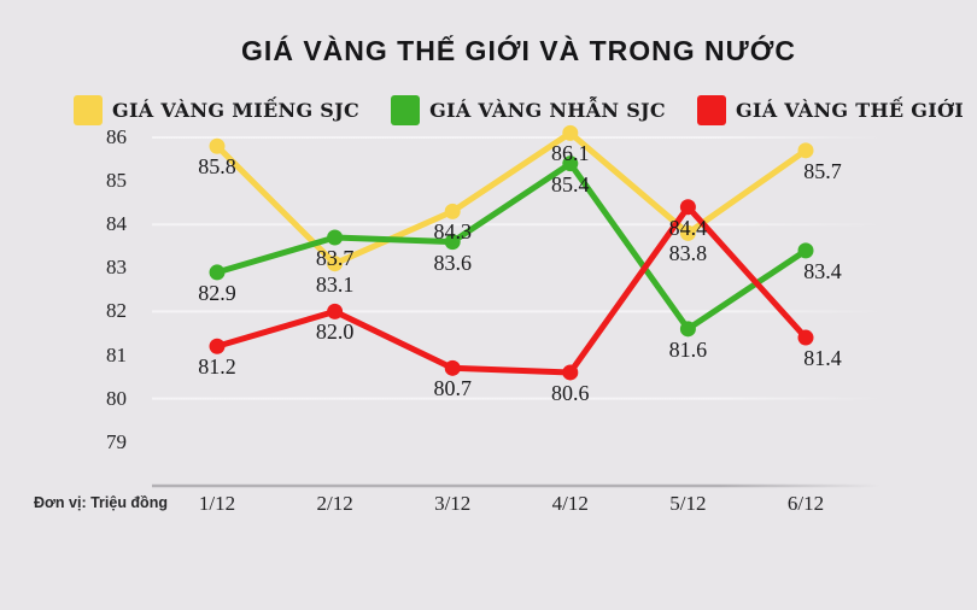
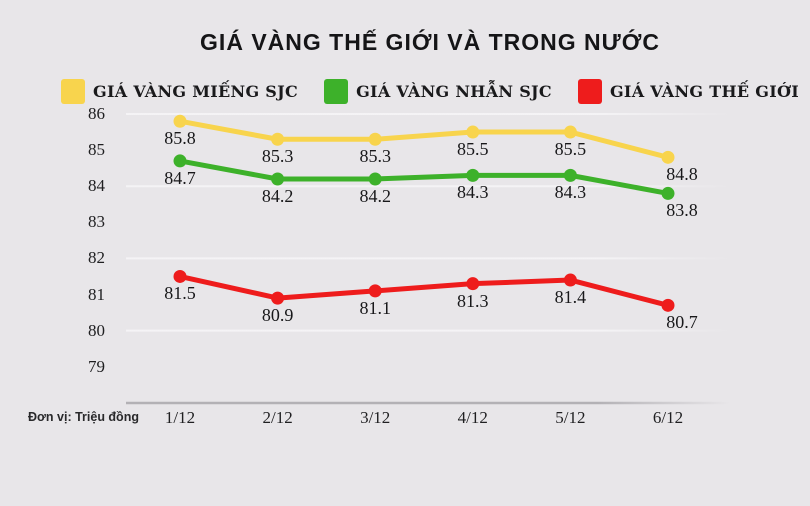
GIÁ VÀNG NHẪN SJC/1/12: 82.9 -> 84.7
GIÁ VÀNG THẾ GIỚI/1/12: 81.2 -> 81.5
GIÁ VÀNG MIẾNG SJC/2/12: 83.1 -> 85.3
GIÁ VÀNG NHẪN SJC/2/12: 83.7 -> 84.2
GIÁ VÀNG THẾ GIỚI/2/12: 82.0 -> 80.9
GIÁ VÀNG MIẾNG SJC/3/12: 84.3 -> 85.3
GIÁ VÀNG NHẪN SJC/3/12: 83.6 -> 84.2
GIÁ VÀNG THẾ GIỚI/3/12: 80.7 -> 81.1
GIÁ VÀNG MIẾNG SJC/4/12: 86.1 -> 85.5
GIÁ VÀNG NHẪN SJC/4/12: 85.4 -> 84.3
GIÁ VÀNG THẾ GIỚI/4/12: 80.6 -> 81.3
GIÁ VÀNG MIẾNG SJC/5/12: 83.8 -> 85.5
GIÁ VÀNG NHẪN SJC/5/12: 81.6 -> 84.3
GIÁ VÀNG THẾ GIỚI/5/12: 84.4 -> 81.4
GIÁ VÀNG MIẾNG SJC/6/12: 85.7 -> 84.8
GIÁ VÀNG NHẪN SJC/6/12: 83.4 -> 83.8
GIÁ VÀNG THẾ GIỚI/6/12: 81.4 -> 80.7
